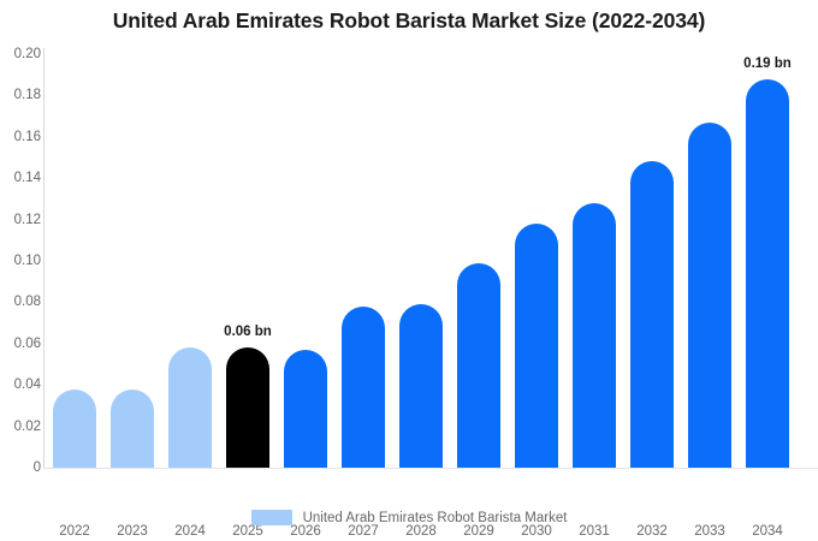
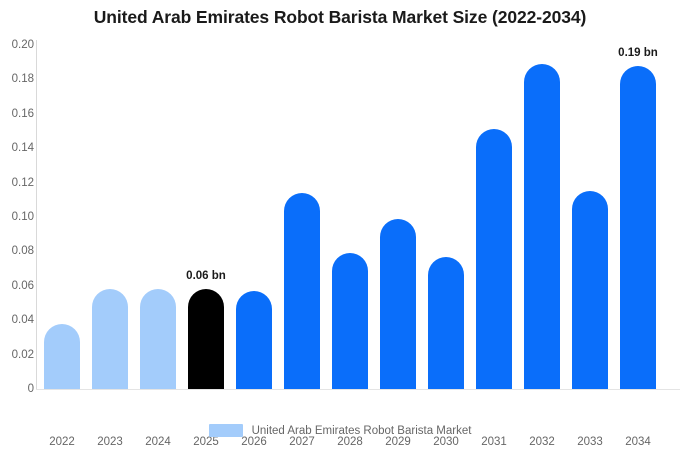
2023: 0.038 -> 0.058
2027: 0.078 -> 0.114
2030: 0.118 -> 0.077
2031: 0.128 -> 0.151
2032: 0.148 -> 0.189
2033: 0.167 -> 0.115
